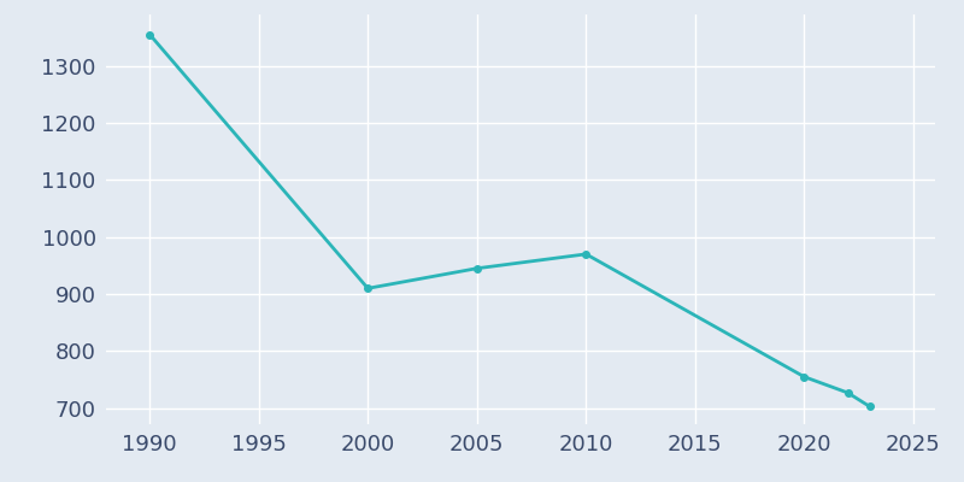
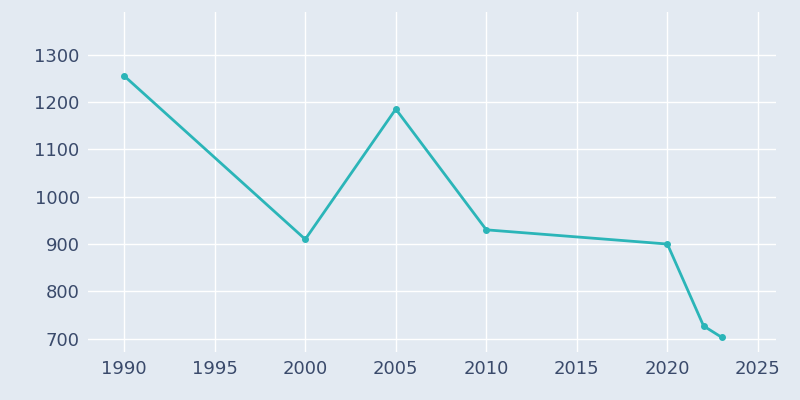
1990: 1355 -> 1255
2005: 945 -> 1185
2010: 970 -> 930
2020: 755 -> 900
